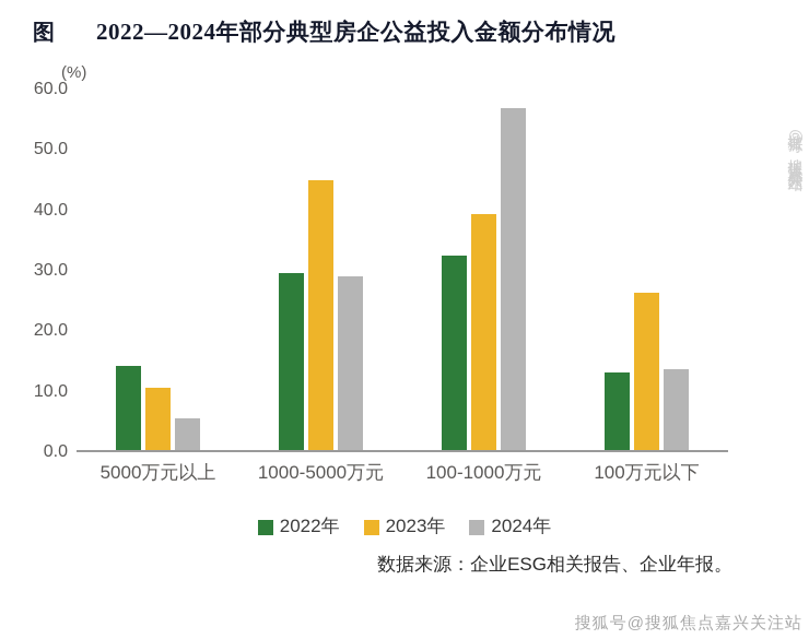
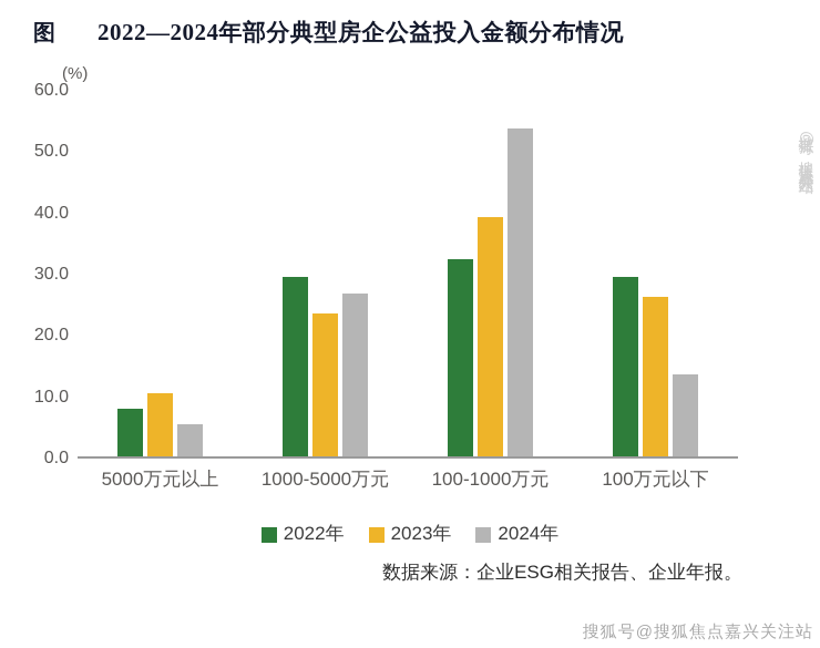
2022年/5000万元以上: 14 -> 8
2023年/1000-5000万元: 45 -> 24
2024年/1000-5000万元: 29 -> 27
2024年/100-1000万元: 57 -> 54
2022年/100万元以下: 13 -> 30
